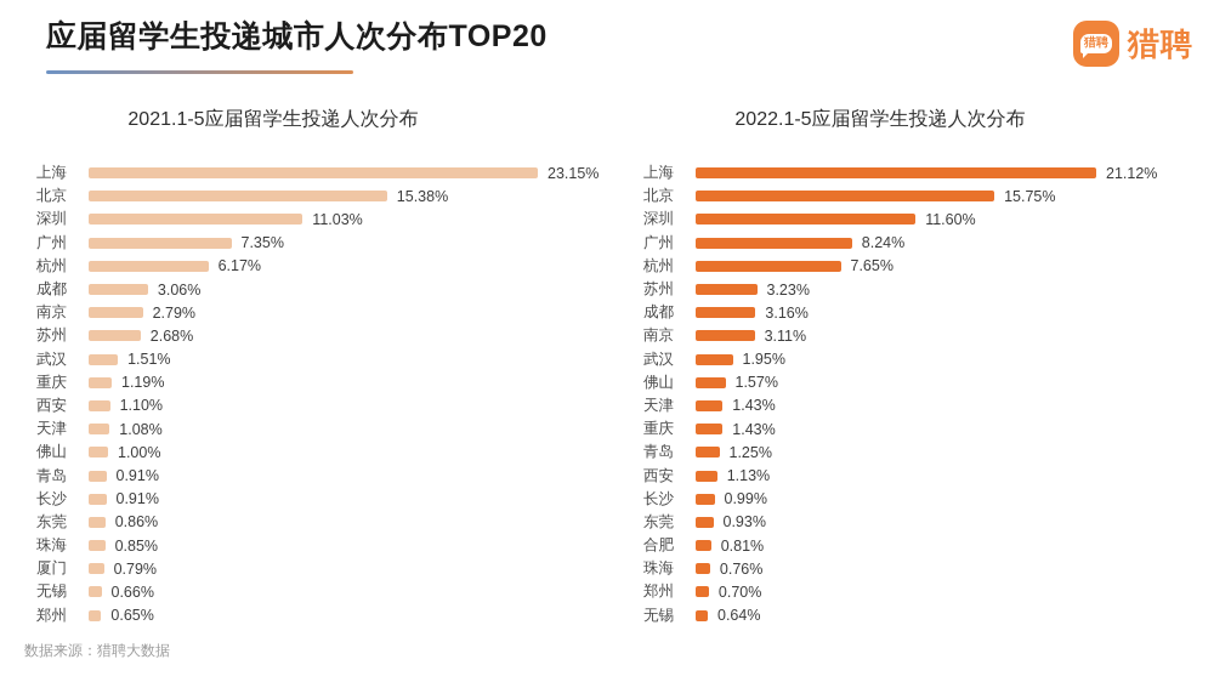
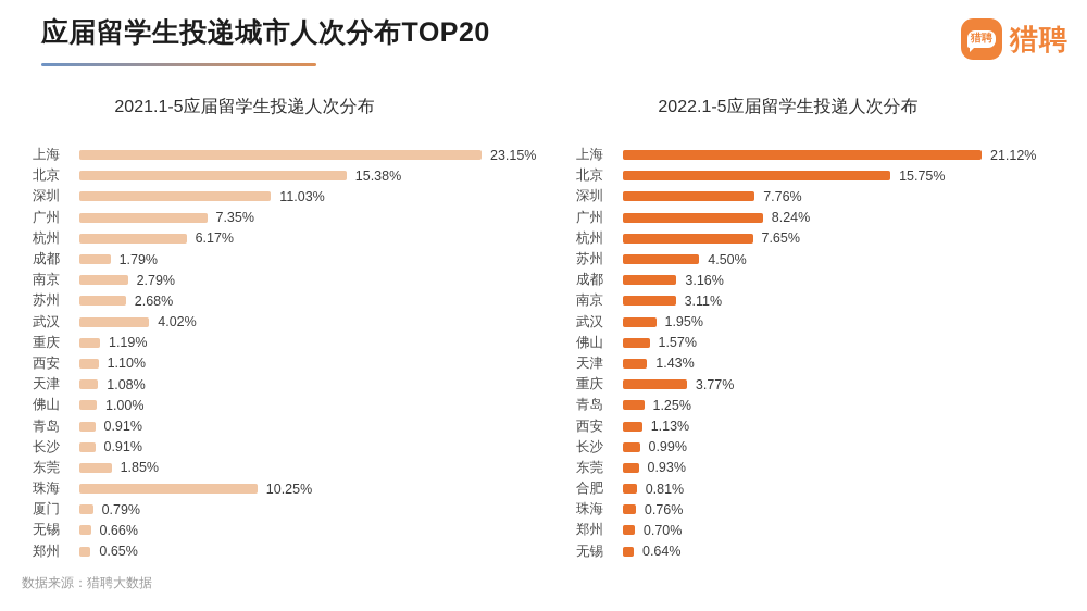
2021.1-5应届留学生投递人次分布/成都: 3.06% -> 1.79%
2021.1-5应届留学生投递人次分布/武汉: 1.51% -> 4.02%
2021.1-5应届留学生投递人次分布/东莞: 0.86% -> 1.85%
2021.1-5应届留学生投递人次分布/珠海: 0.85% -> 10.25%
2022.1-5应届留学生投递人次分布/深圳: 11.60% -> 7.76%
2022.1-5应届留学生投递人次分布/苏州: 3.23% -> 4.50%
2022.1-5应届留学生投递人次分布/重庆: 1.43% -> 3.77%
